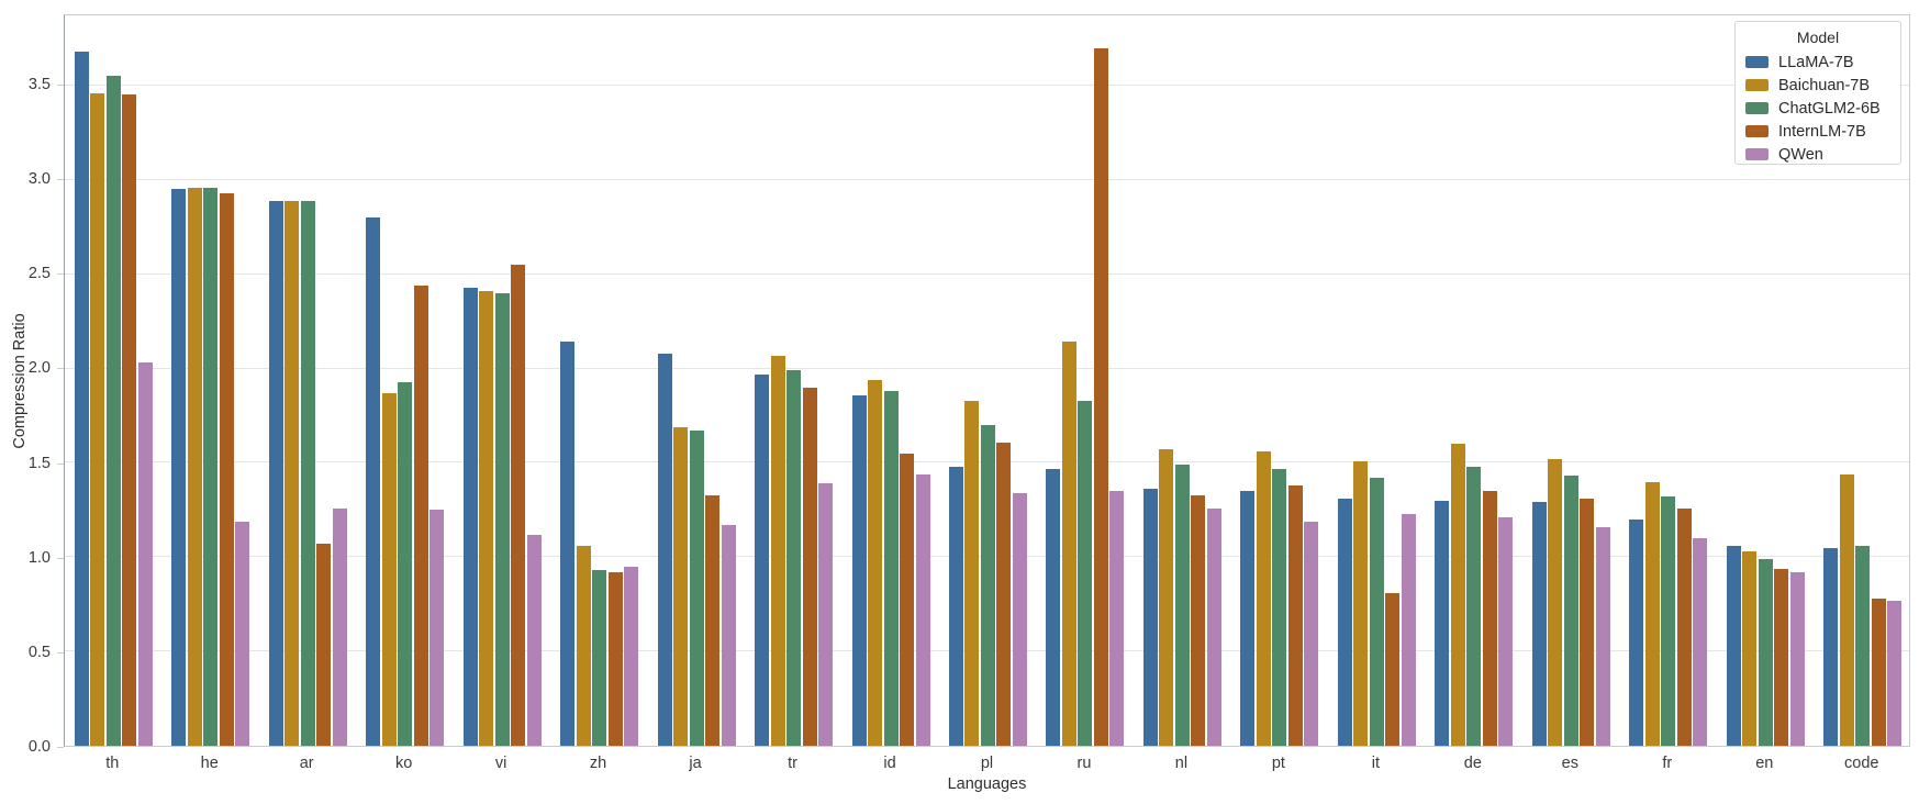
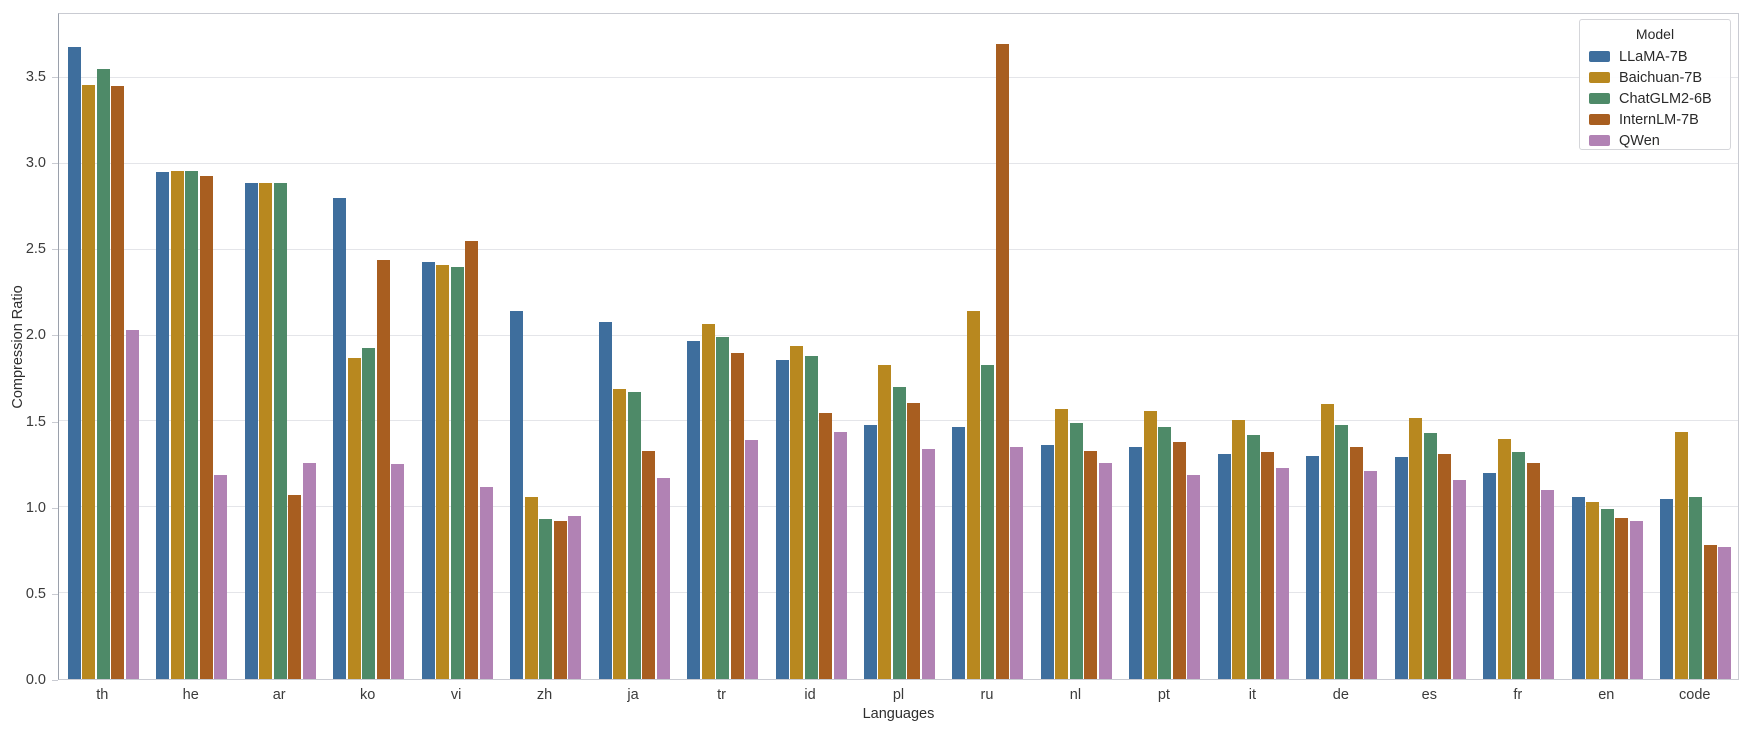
InternLM-7B/it: 0.81 -> 1.32
